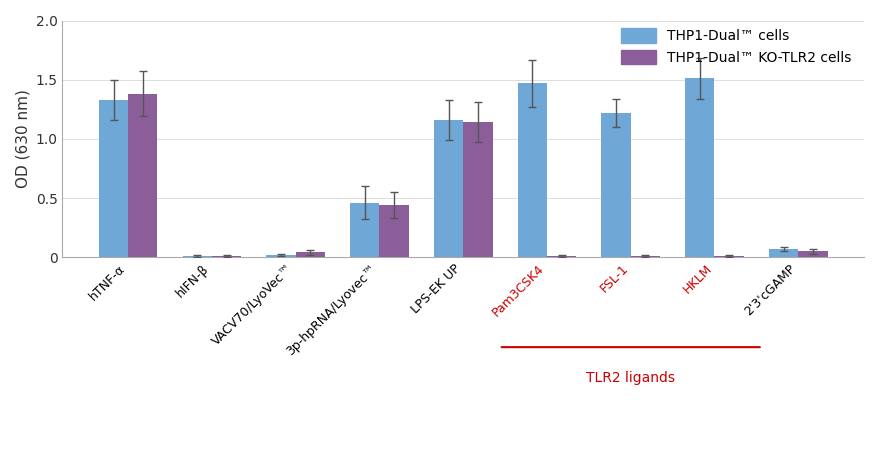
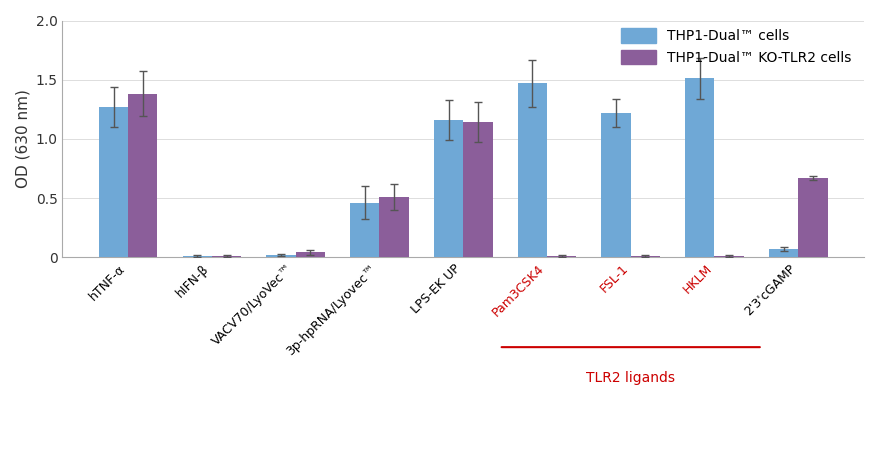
THP1-Dual™ cells/hTNF-α: 1.33 -> 1.27
THP1-Dual™ KO-TLR2 cells/3p-hpRNA/Lyovec™: 0.44 -> 0.51
THP1-Dual™ KO-TLR2 cells/2'3'cGAMP: 0.05 -> 0.67
